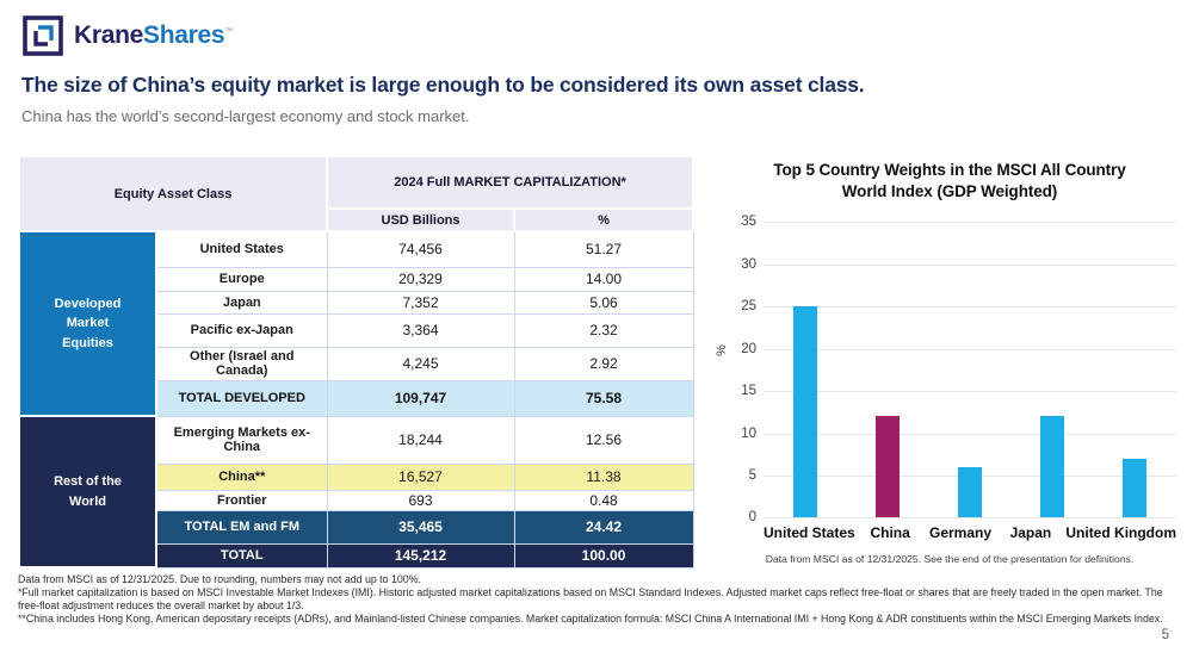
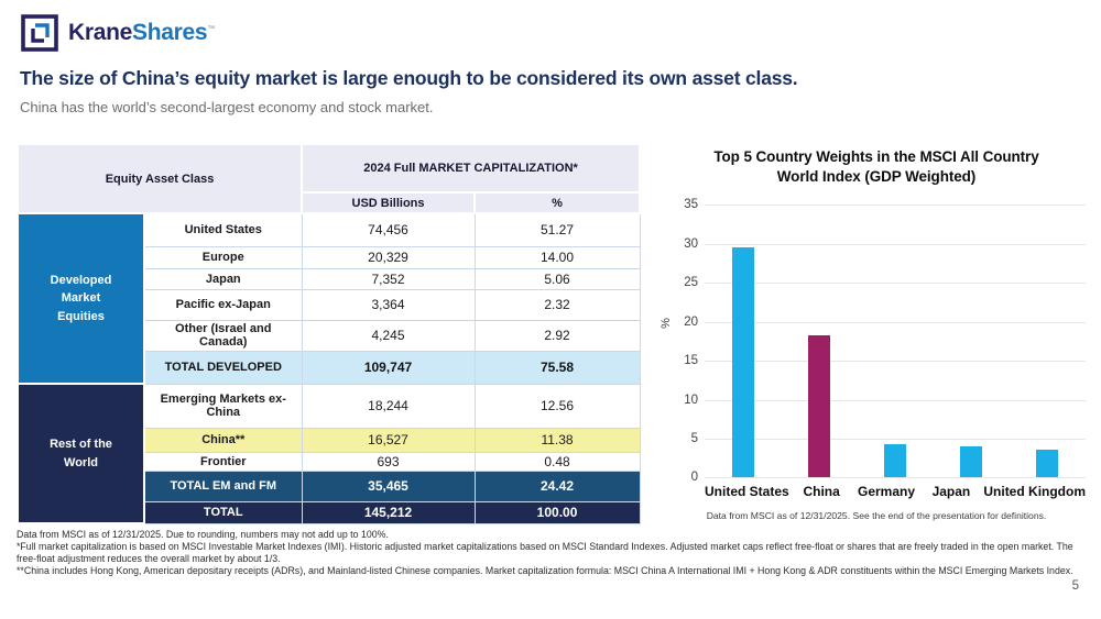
United States: 25 -> 30
China: 12 -> 18
Germany: 6 -> 4
Japan: 12 -> 4
United Kingdom: 7 -> 4
